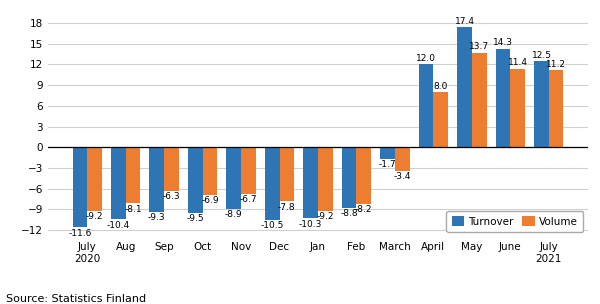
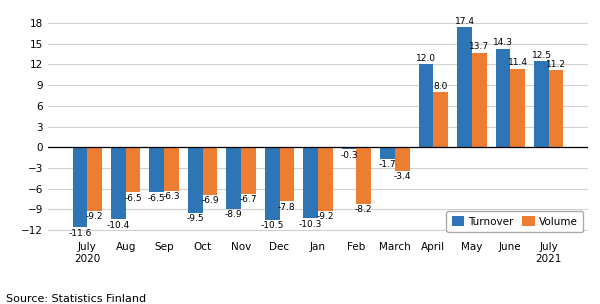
Volume/Aug: -8.1 -> -6.5
Turnover/Sep: -9.3 -> -6.5
Turnover/Feb: -8.8 -> -0.3
